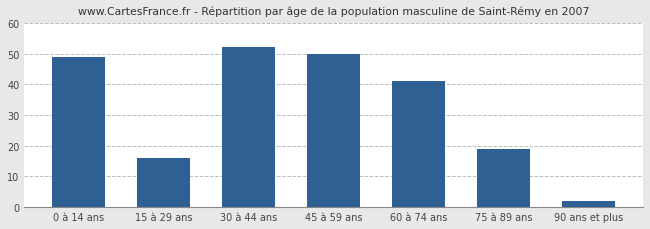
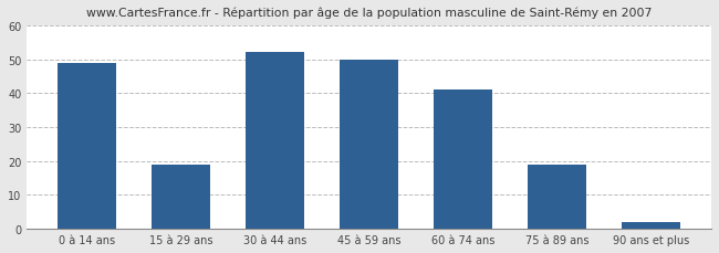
15 à 29 ans: 16 -> 19
